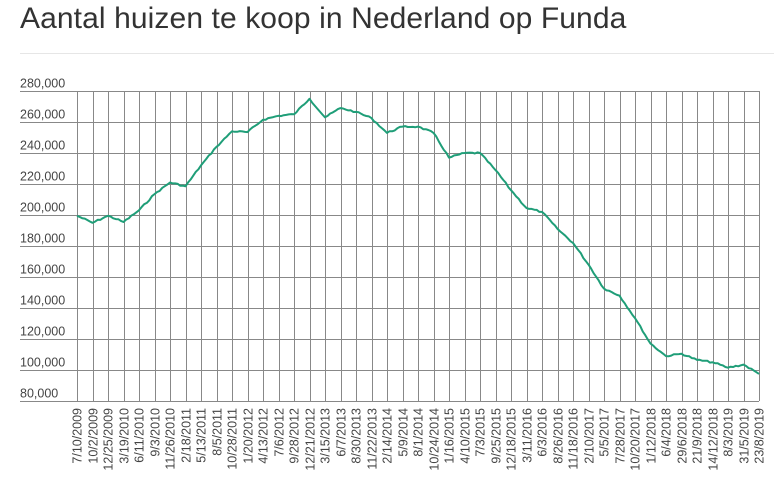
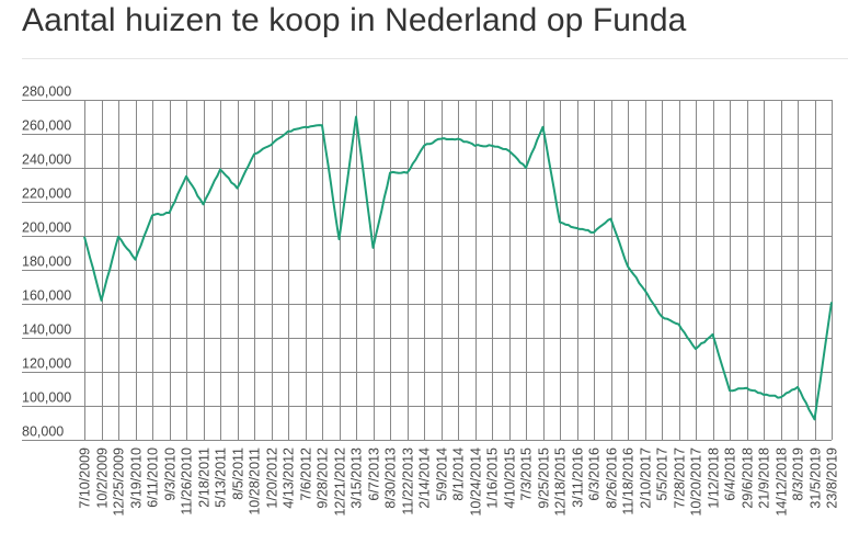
10/2/2009: 195000 -> 162000
3/19/2010: 196000 -> 186000
6/11/2010: 203000 -> 212000
11/26/2010: 221000 -> 235000
5/13/2011: 232000 -> 239000
8/5/2011: 244000 -> 228000
10/28/2011: 254000 -> 248000
12/21/2012: 275000 -> 198000
3/15/2013: 263000 -> 270000
6/7/2013: 269000 -> 193000
8/30/2013: 266000 -> 237000
11/22/2013: 262000 -> 237000
1/16/2015: 237000 -> 253000
4/10/2015: 240000 -> 250000
9/25/2015: 229000 -> 264000
12/18/2015: 216000 -> 208000
8/26/2016: 191000 -> 210000
1/12/2018: 117000 -> 142000
8/3/2019: 102000 -> 111000
31/5/2019: 104000 -> 92000
23/8/2019: 98000 -> 161000
